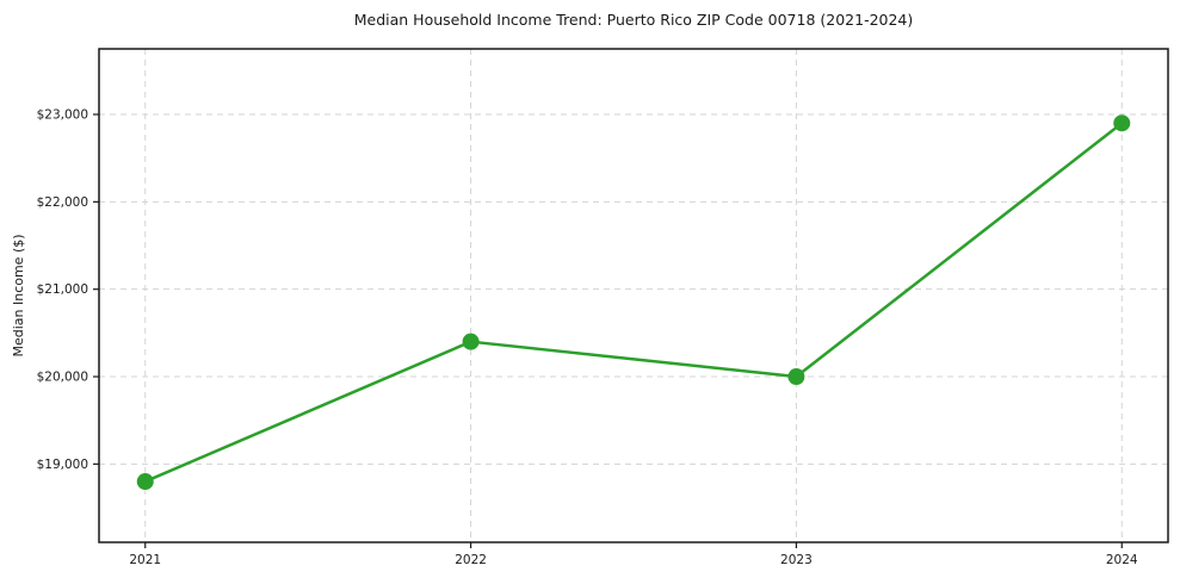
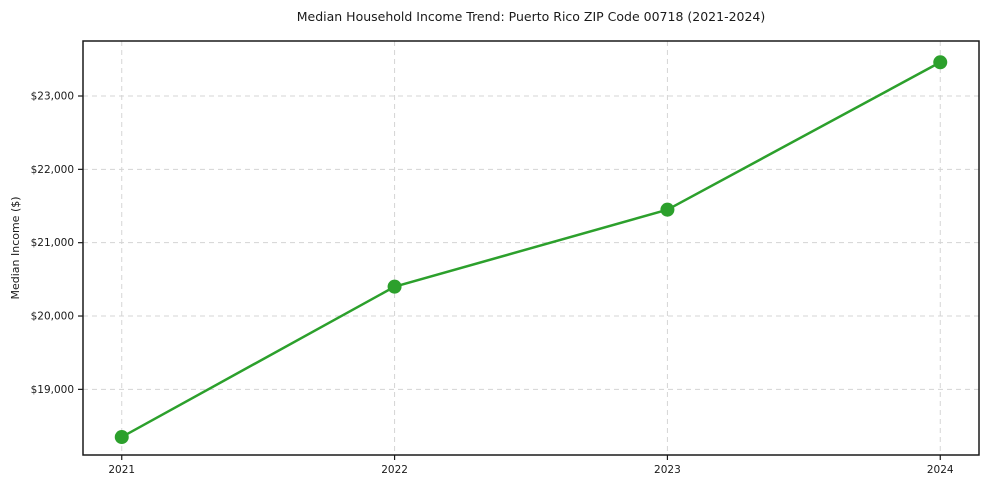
2021: $18800 -> $18400
2023: $20000 -> $21400
2024: $22900 -> $23500
